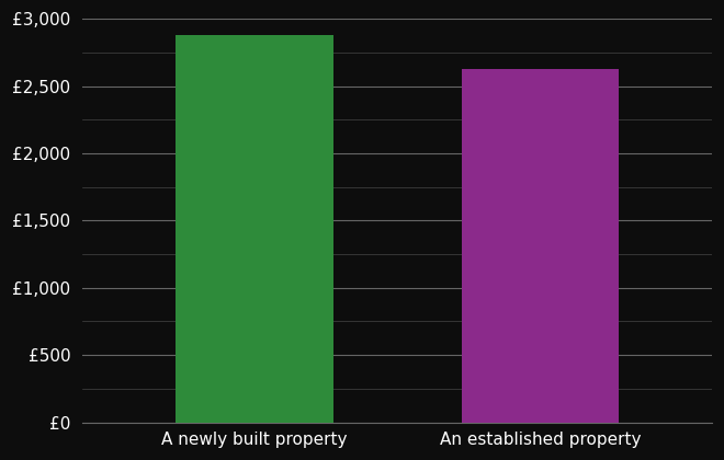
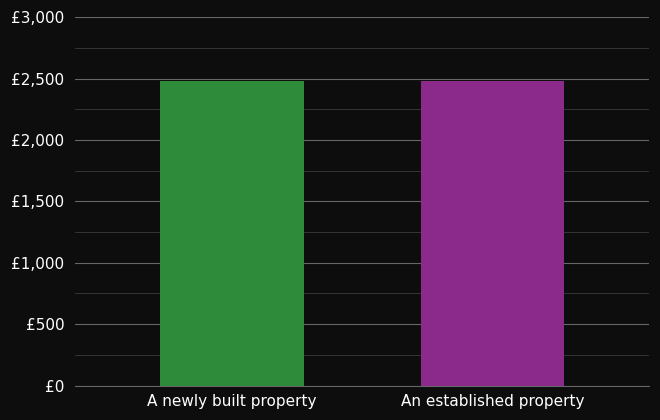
A newly built property: £2,880 -> £2,480
An established property: £2,630 -> £2,480
